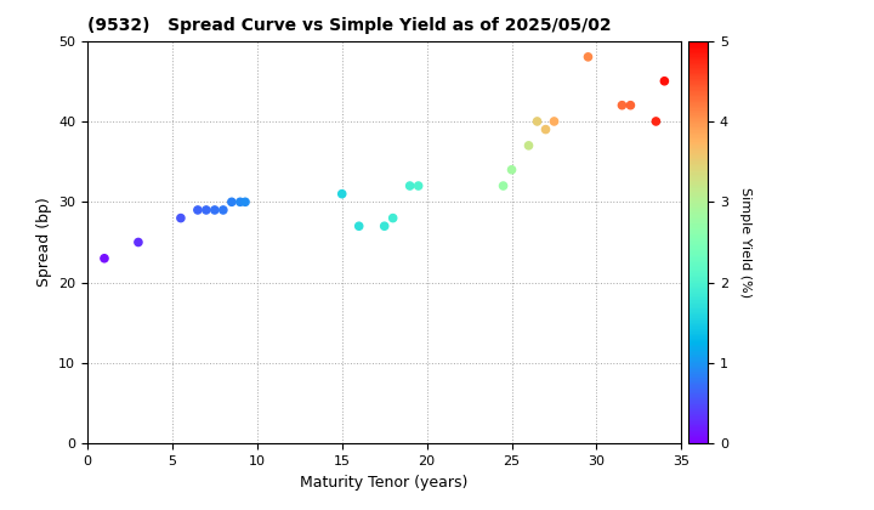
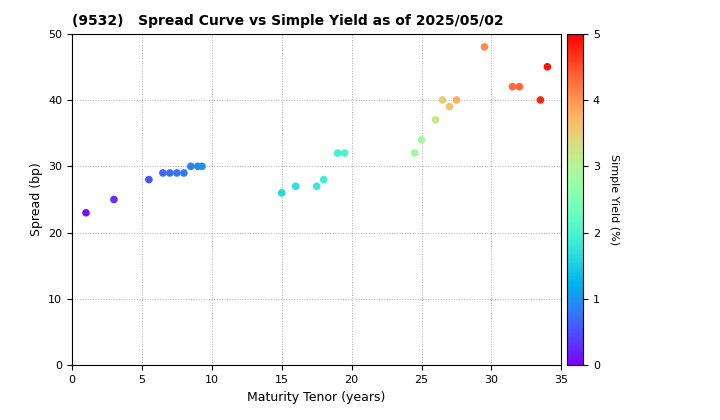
15: 31 -> 26
